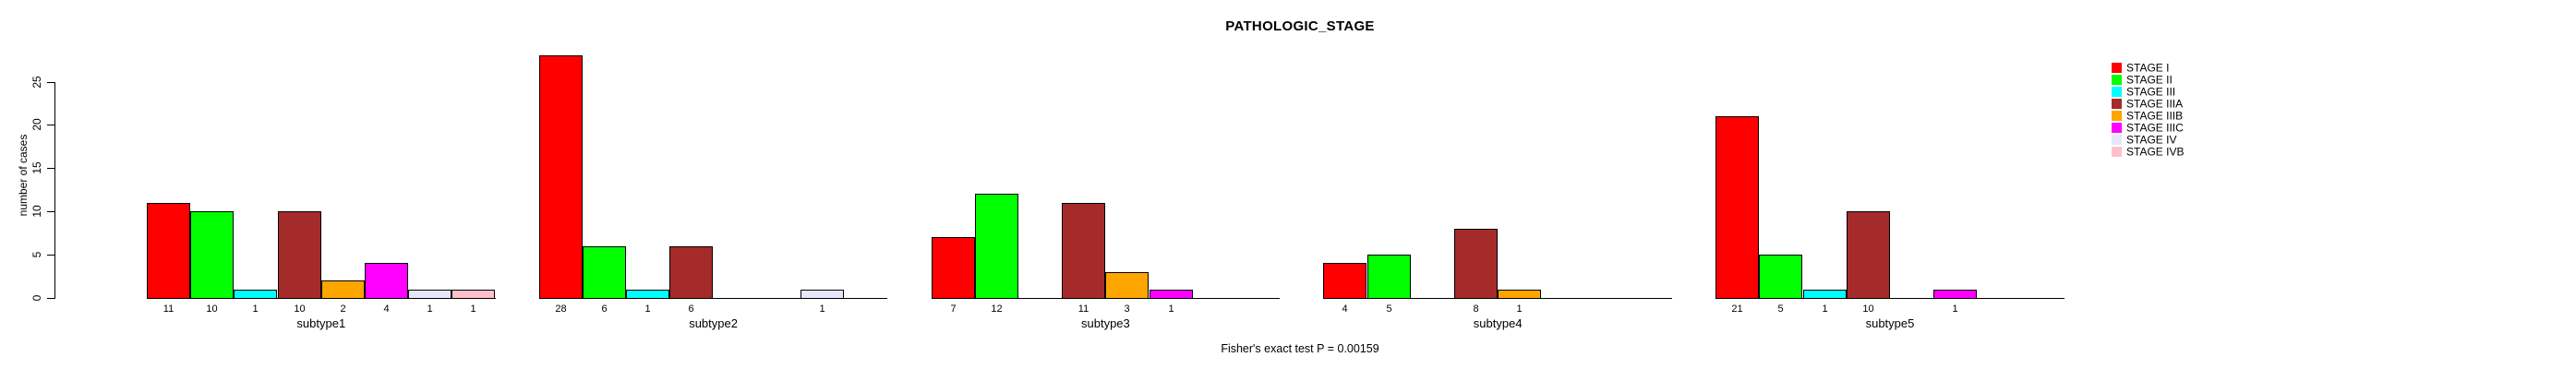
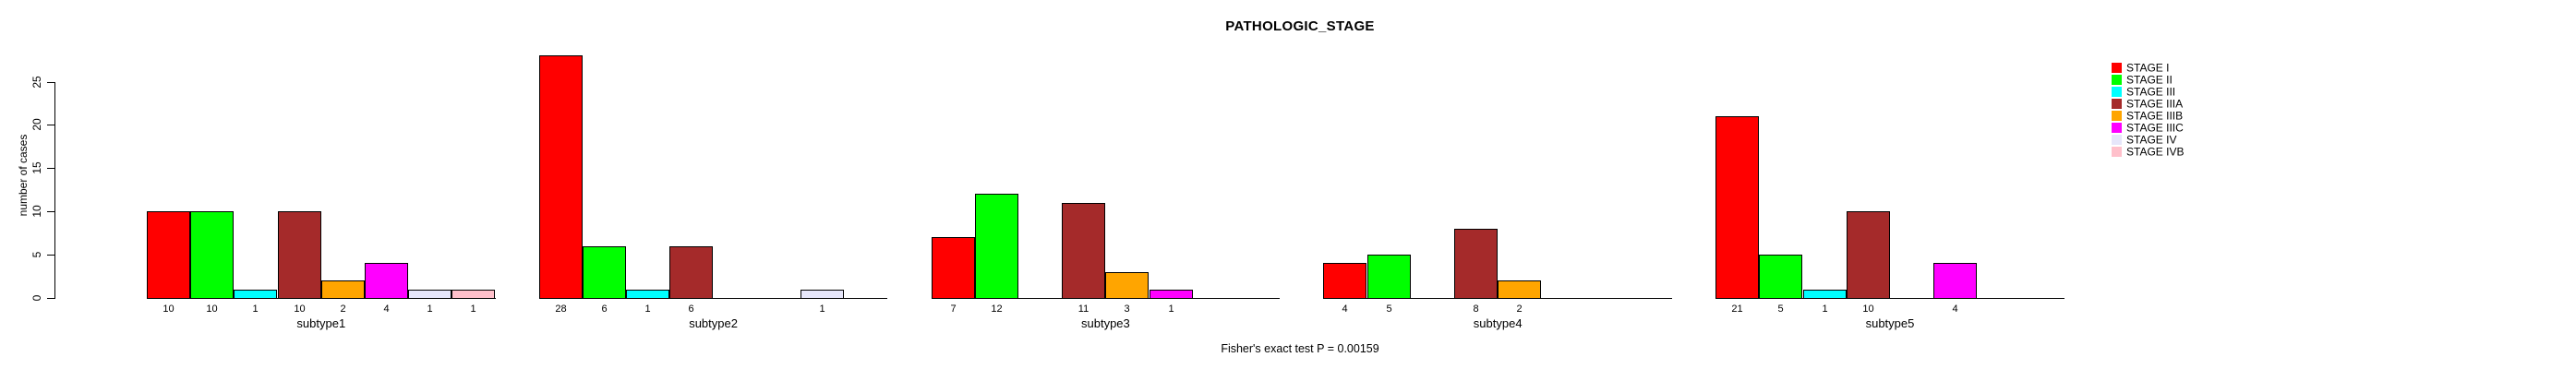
STAGE I/subtype1: 11 -> 10
STAGE IIIB/subtype4: 1 -> 2
STAGE IIIC/subtype5: 1 -> 4
